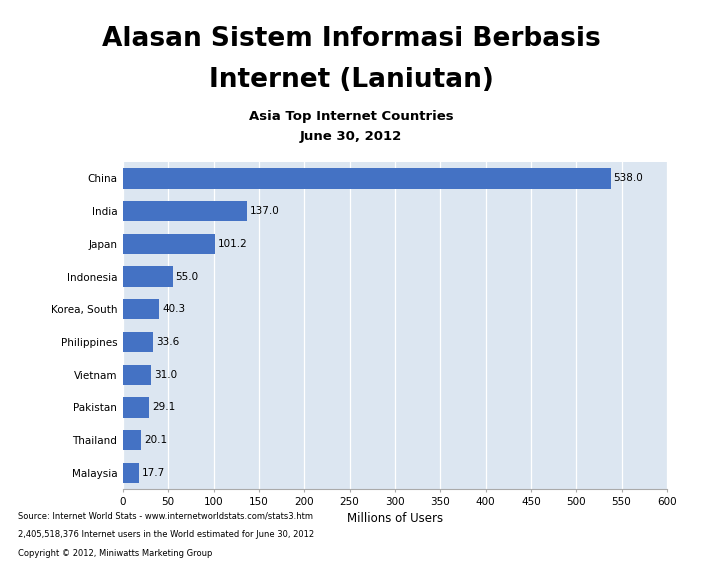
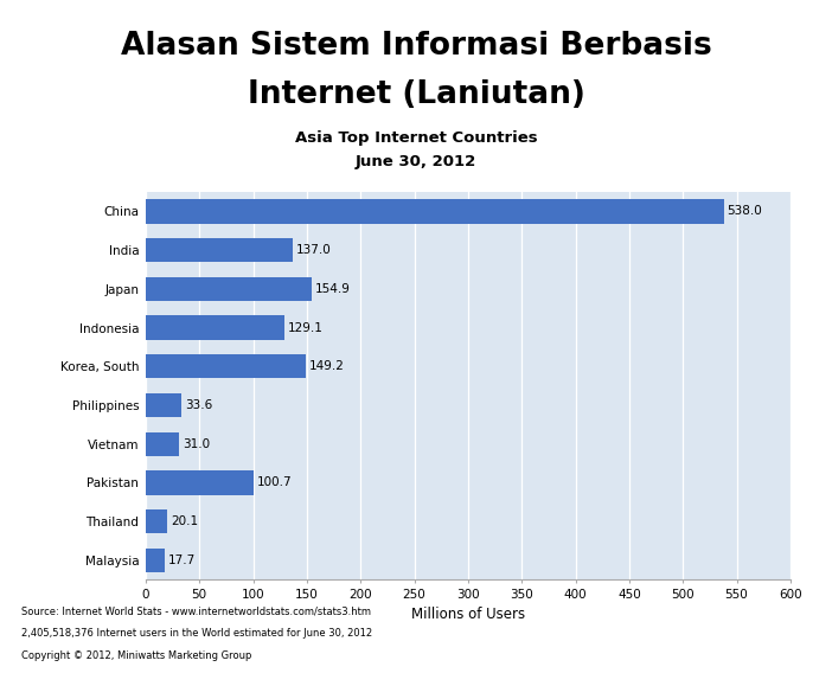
Japan: 101.2 -> 154.9
Indonesia: 55.0 -> 129.1
Korea, South: 40.3 -> 149.2
Pakistan: 29.1 -> 100.7
